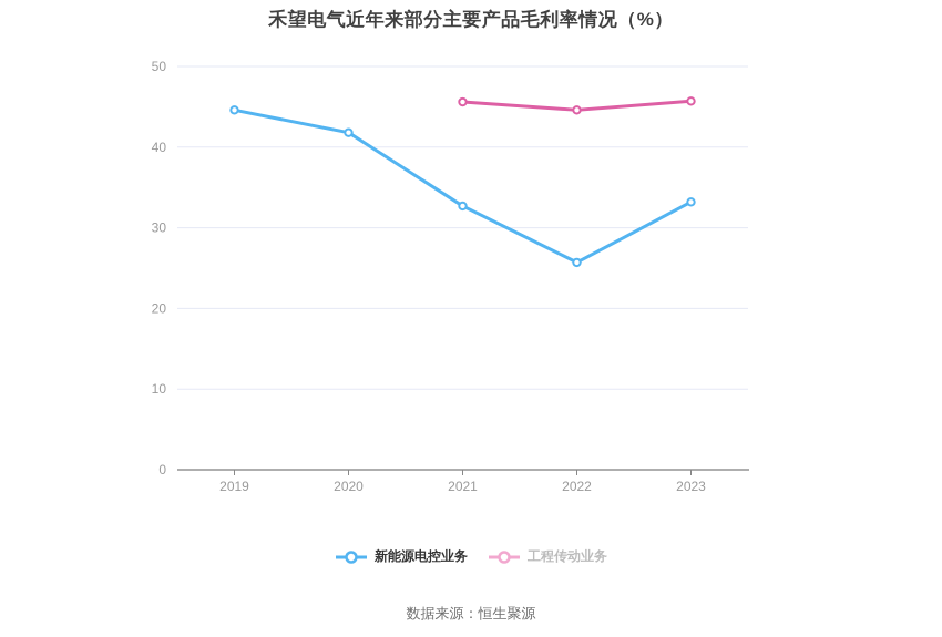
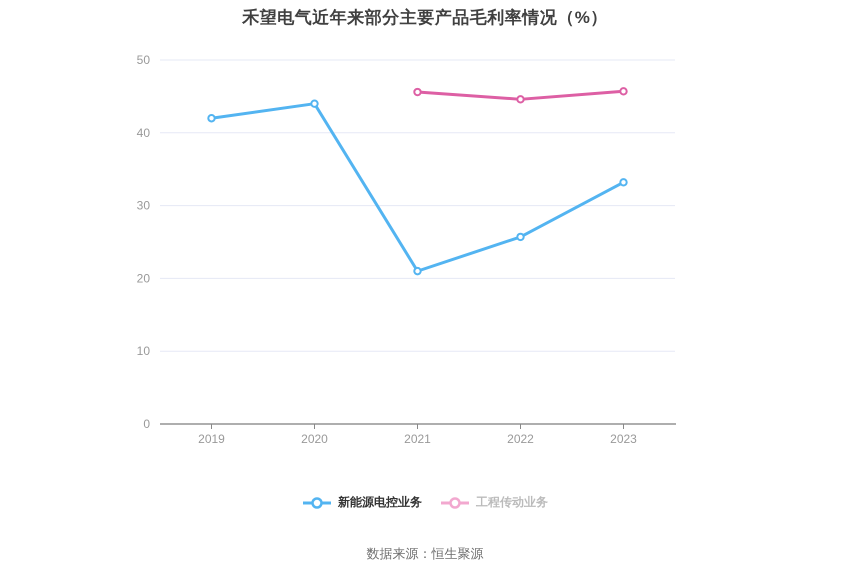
新能源电控业务/2019: 45 -> 42
新能源电控业务/2020: 42 -> 44
新能源电控业务/2021: 33 -> 21
